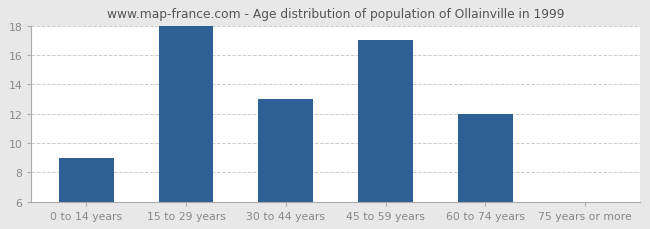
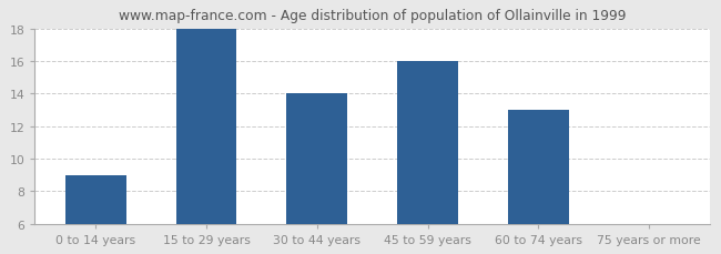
30 to 44 years: 13 -> 14
45 to 59 years: 17 -> 16
60 to 74 years: 12 -> 13
